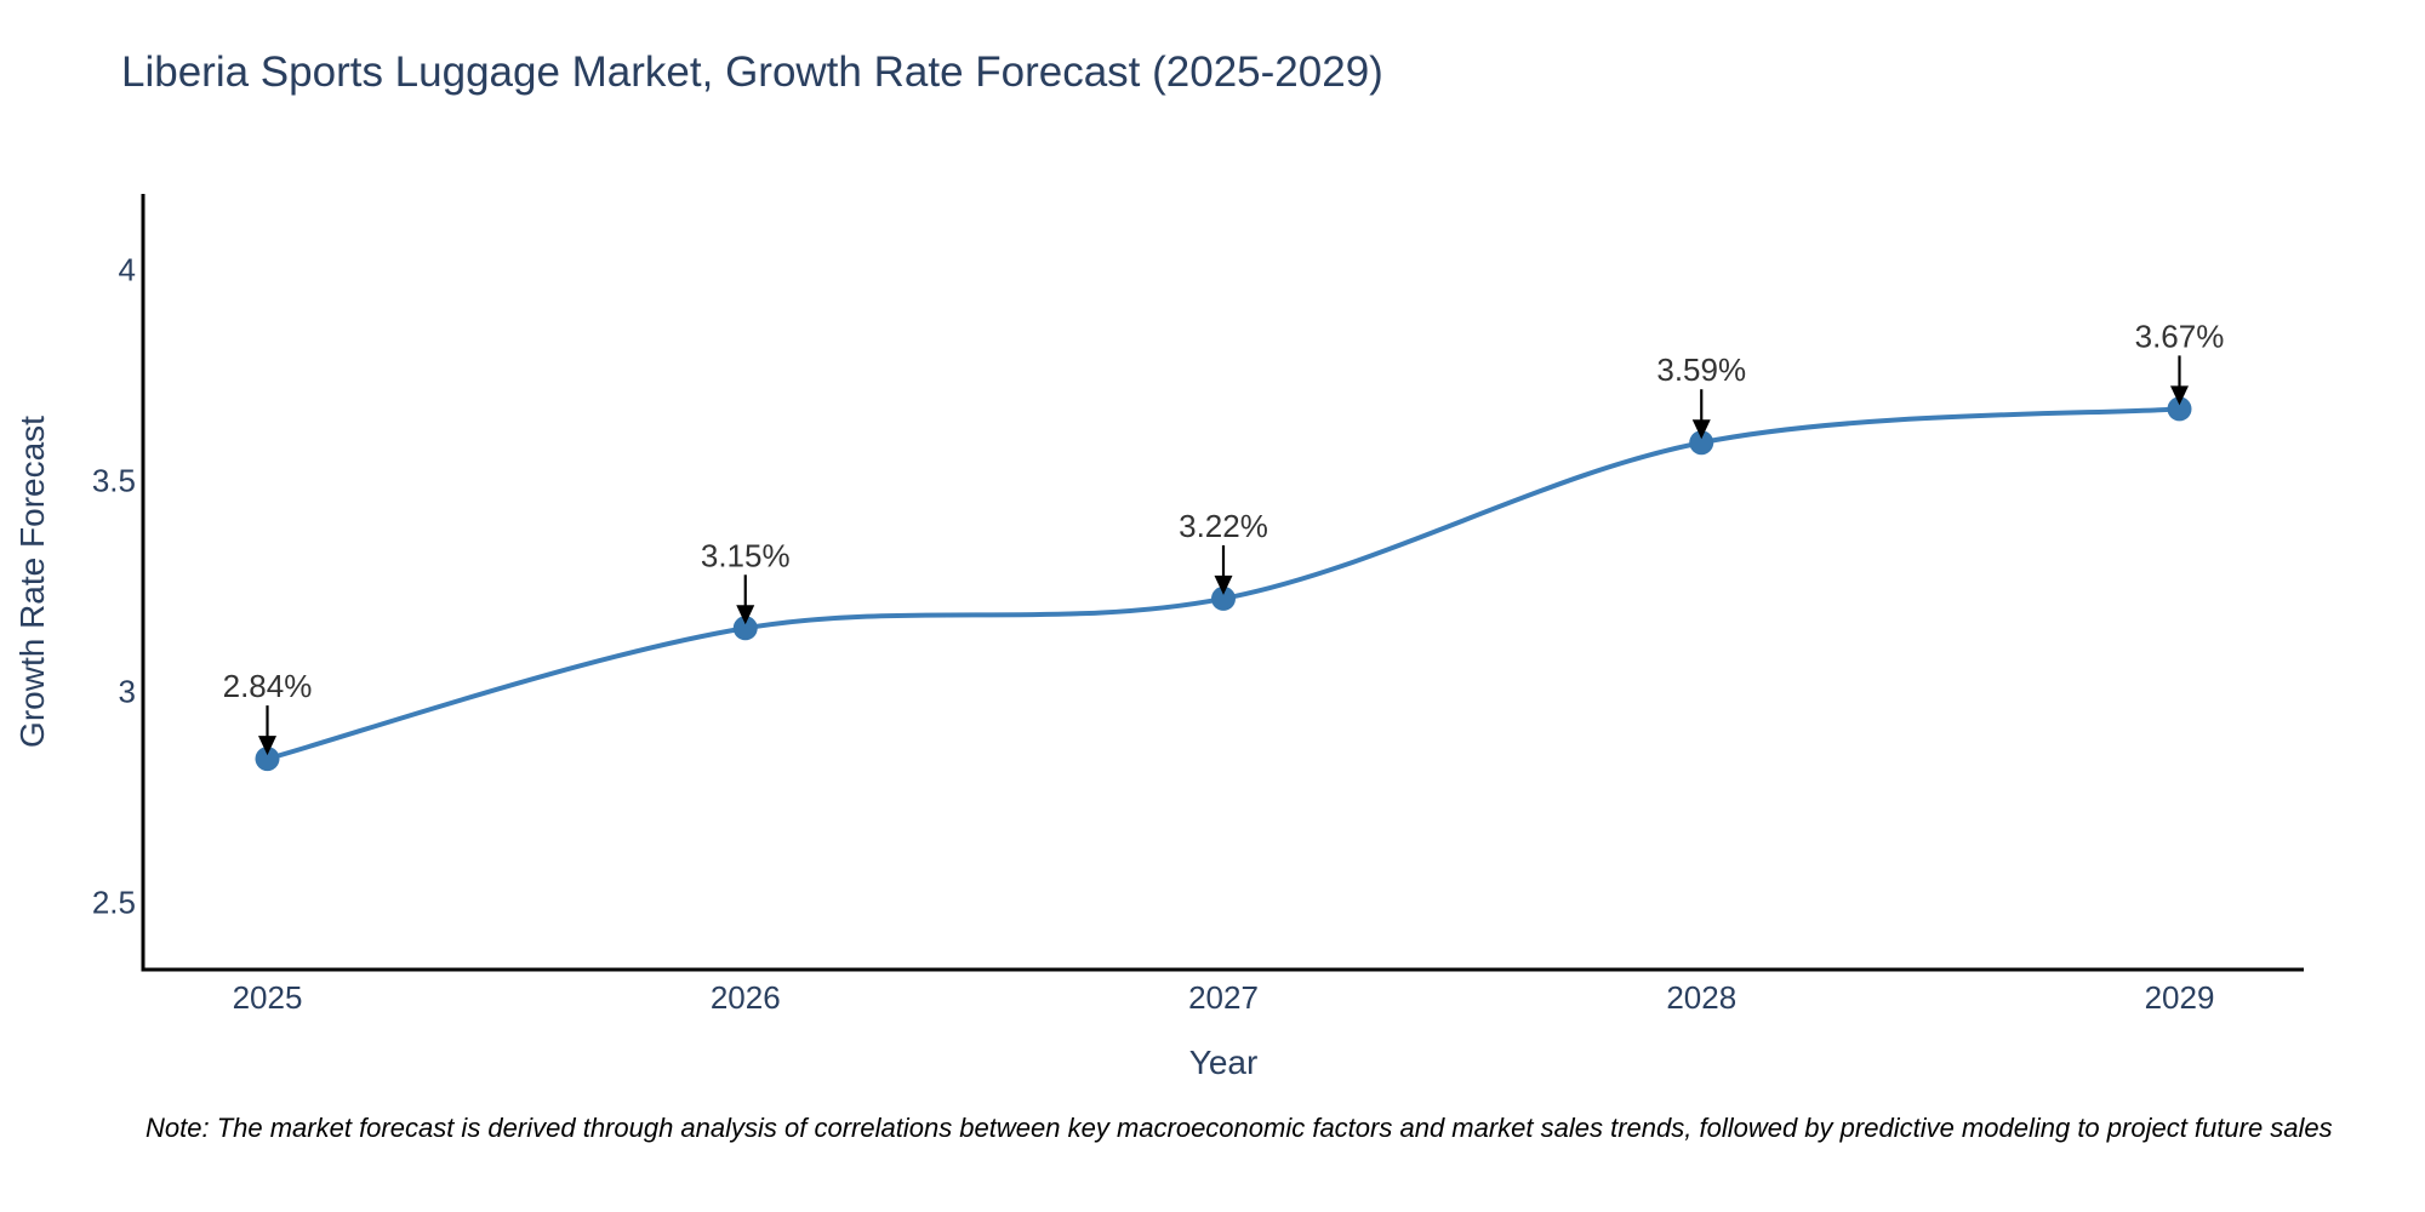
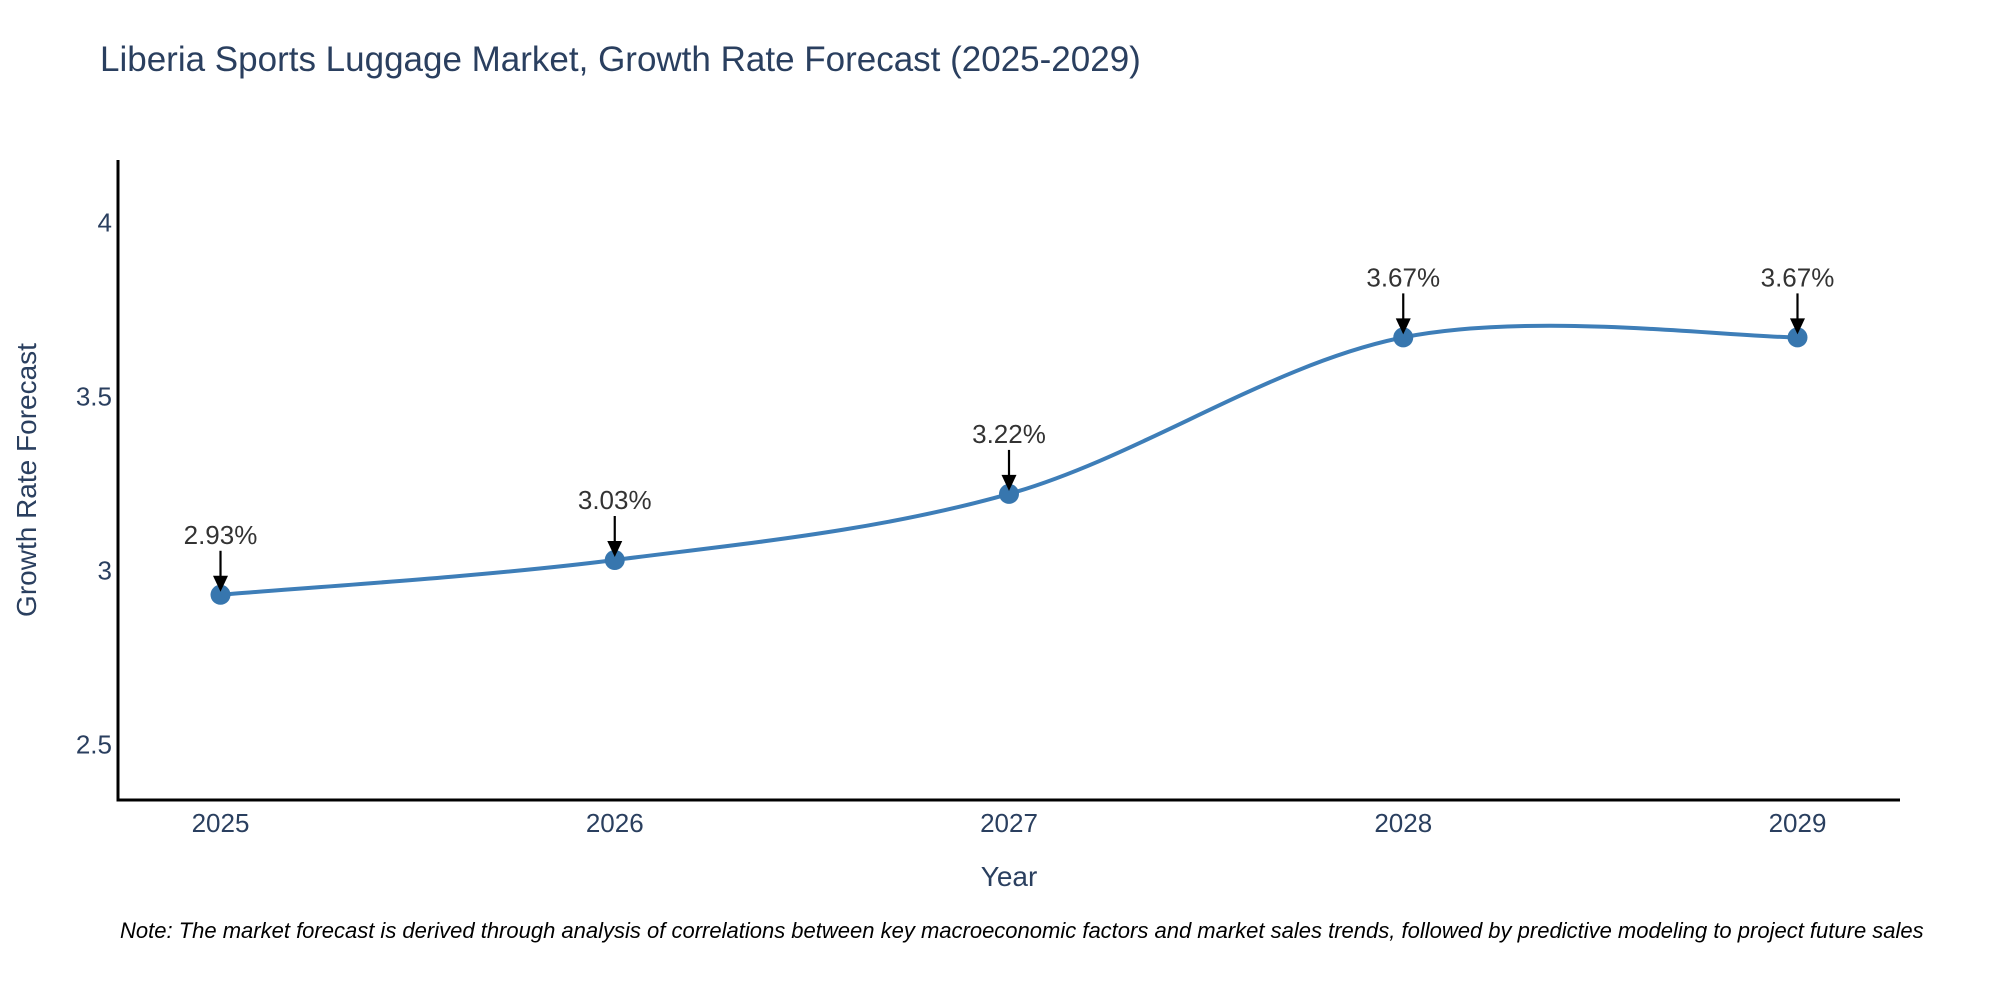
2025: 2.84% -> 2.93%
2026: 3.15% -> 3.03%
2028: 3.59% -> 3.67%
